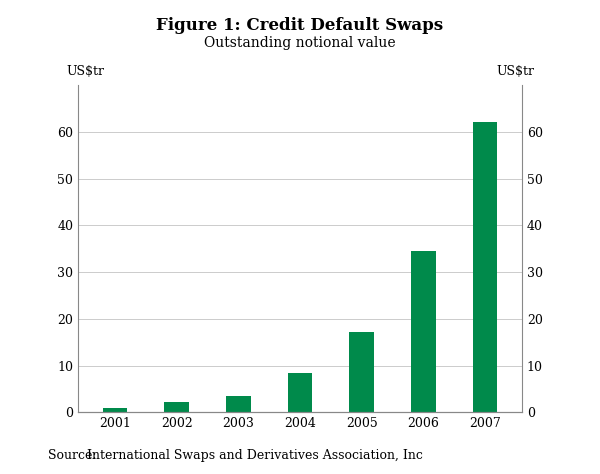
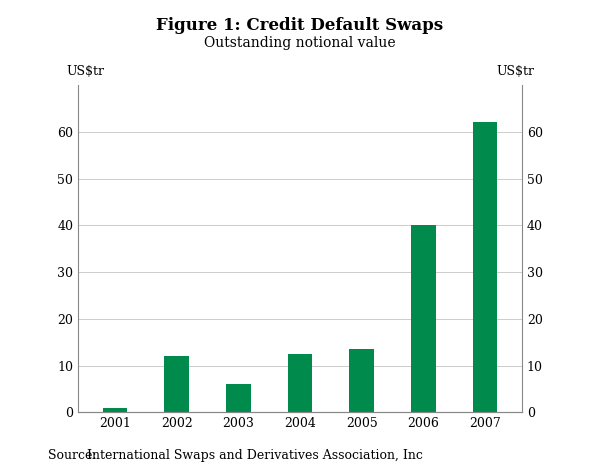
2002: 2.2 -> 12.0
2003: 3.6 -> 6.0
2004: 8.4 -> 12.5
2005: 17.1 -> 13.5
2006: 34.5 -> 40.0
